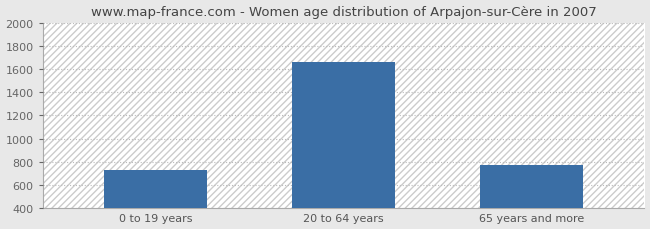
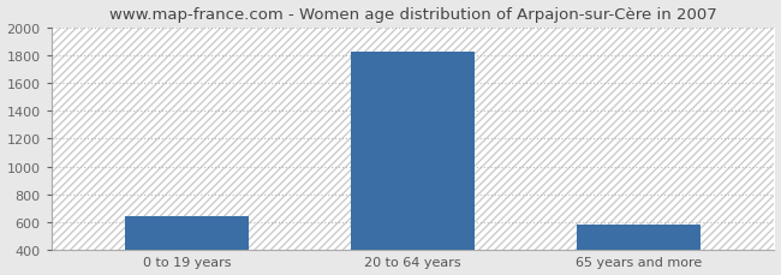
0 to 19 years: 730 -> 640
20 to 64 years: 1660 -> 1830
65 years and more: 770 -> 580
